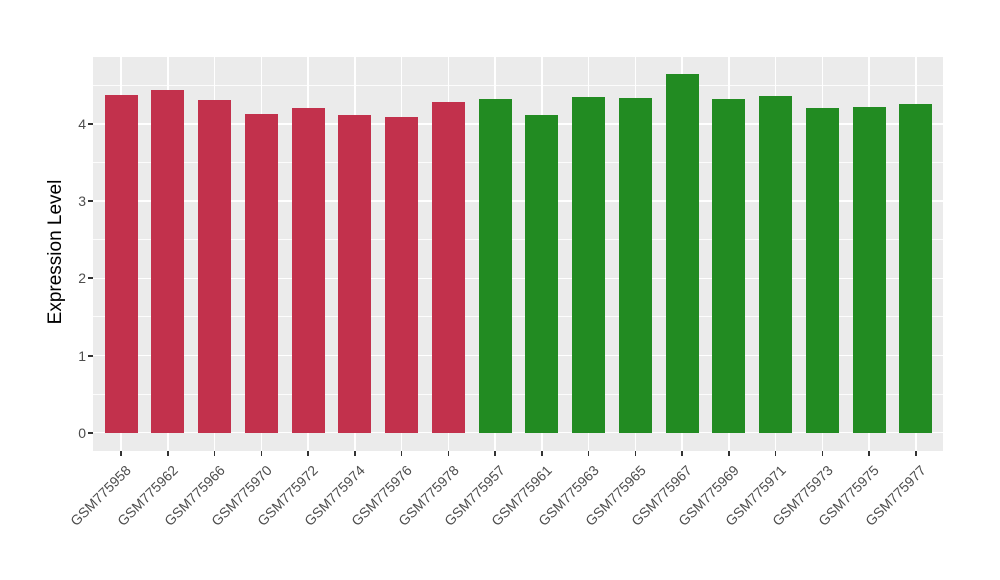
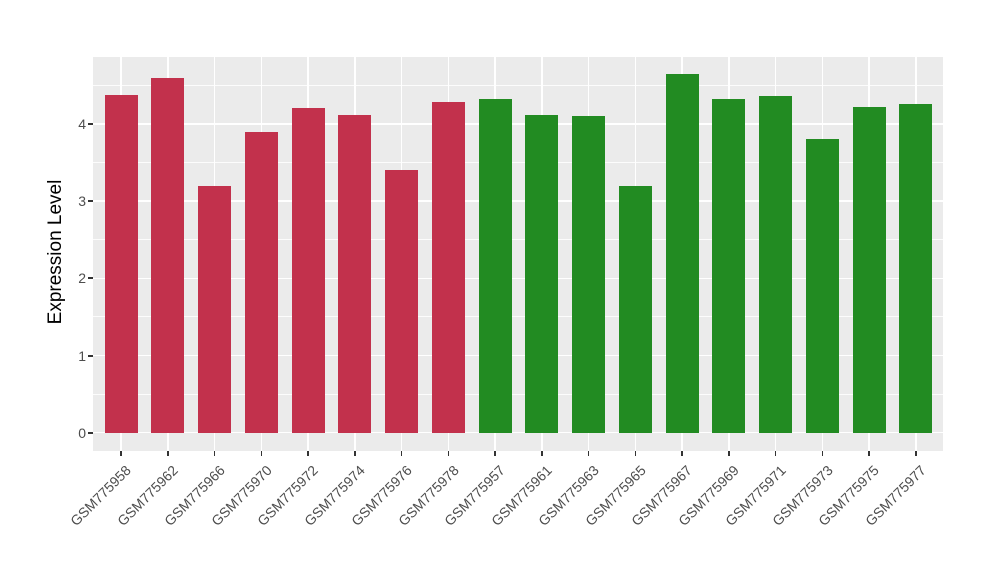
GSM775962: 4.4 -> 4.6
GSM775966: 4.3 -> 3.2
GSM775970: 4.1 -> 3.9
GSM775976: 4.1 -> 3.4
GSM775963: 4.3 -> 4.1
GSM775965: 4.3 -> 3.2
GSM775973: 4.2 -> 3.8
